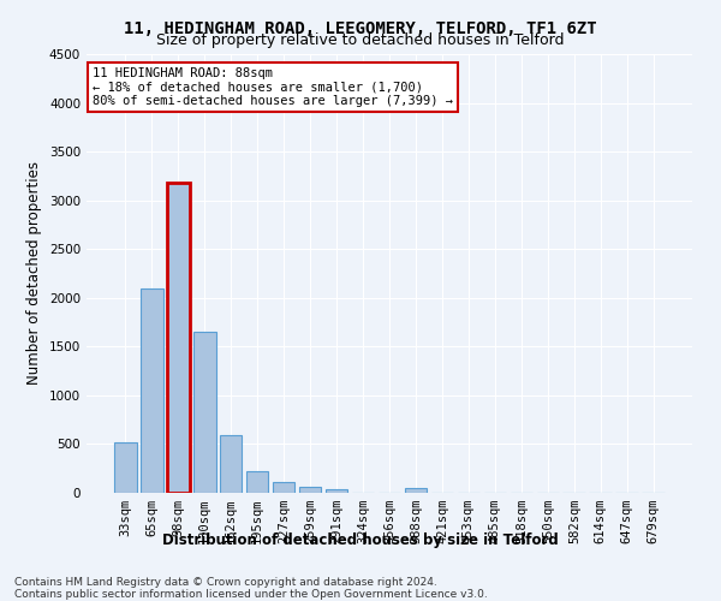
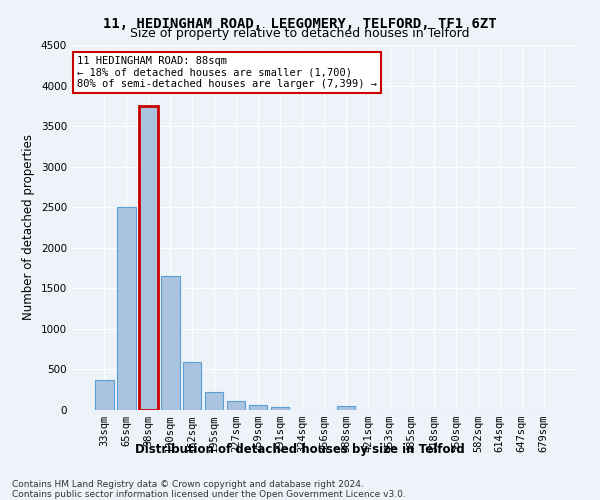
33sqm: 520 -> 370
65sqm: 2100 -> 2500
98sqm: 3180 -> 3750
